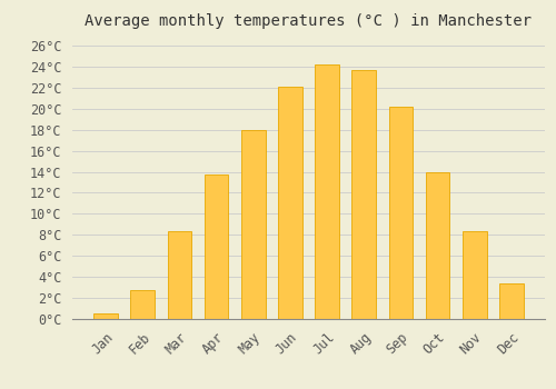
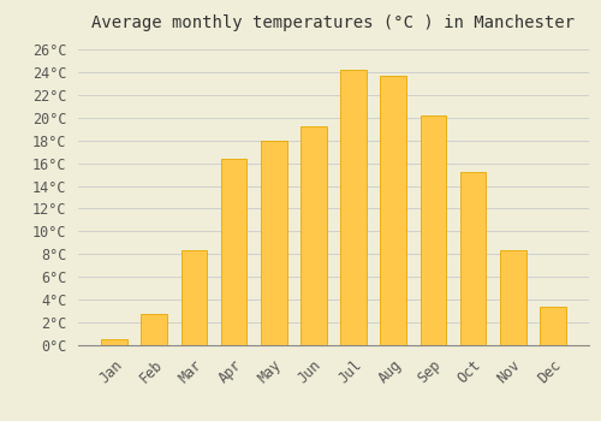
Apr: 13.7°C -> 16.4°C
Jun: 22.1°C -> 19.2°C
Oct: 14.0°C -> 15.2°C
